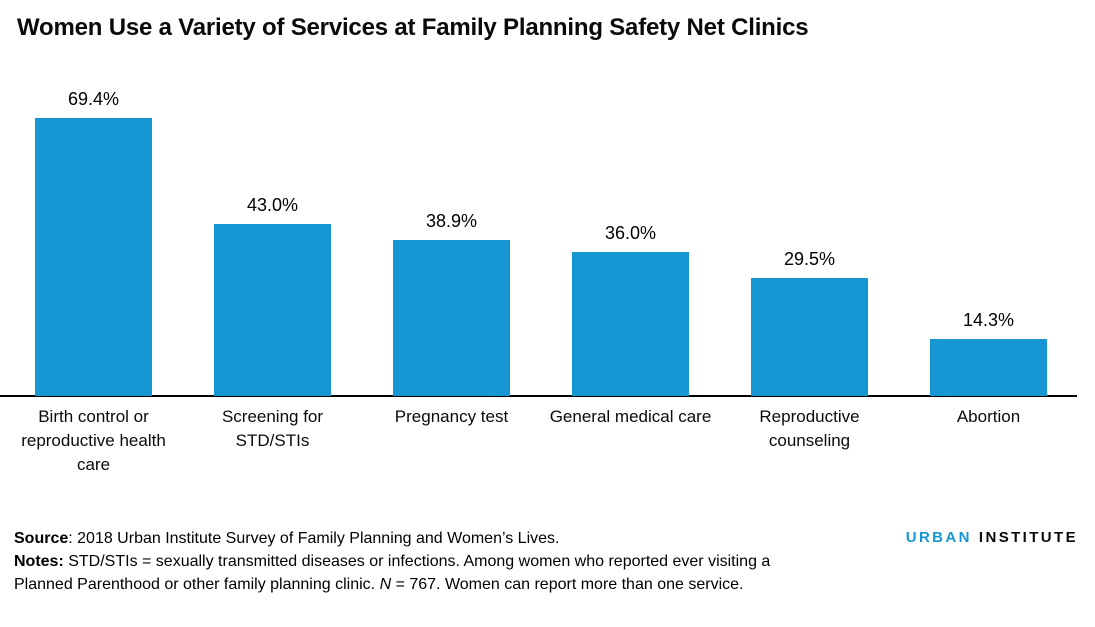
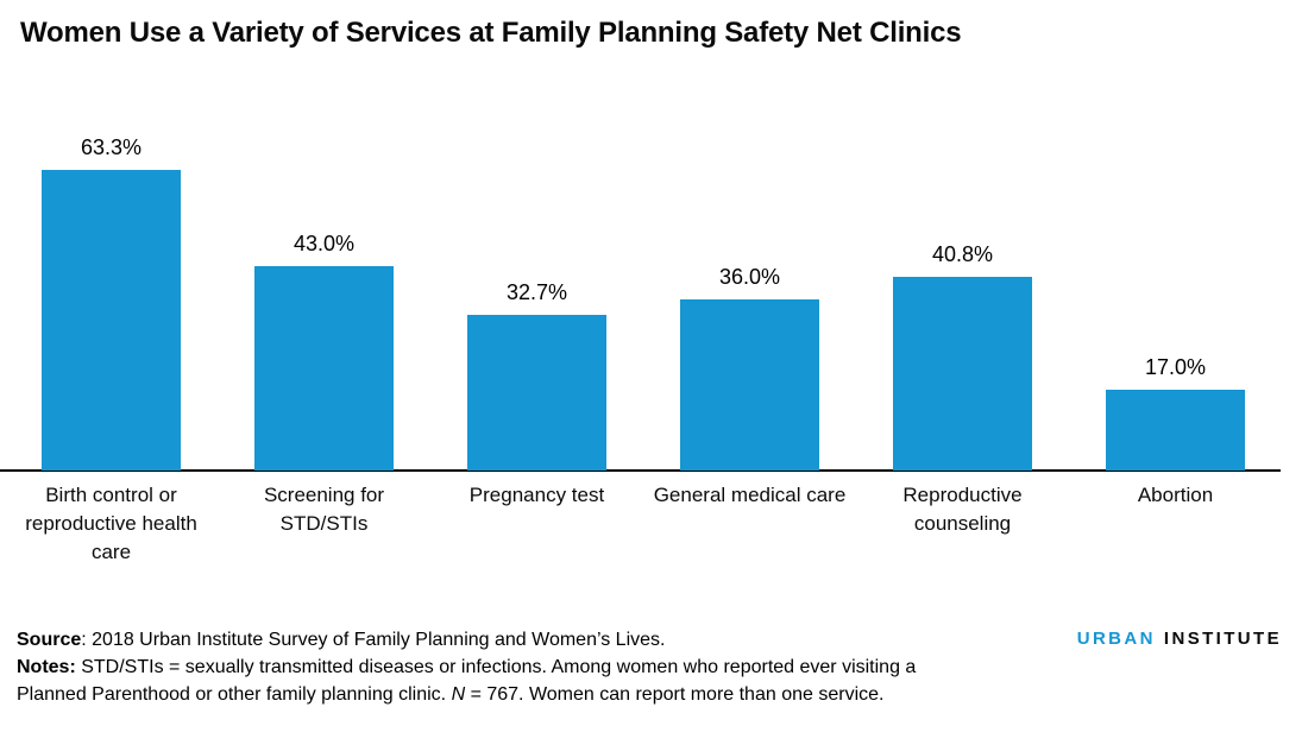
Birth control or reproductive health care: 69.4% -> 63.3%
Pregnancy test: 38.9% -> 32.7%
Reproductive counseling: 29.5% -> 40.8%
Abortion: 14.3% -> 17.0%
